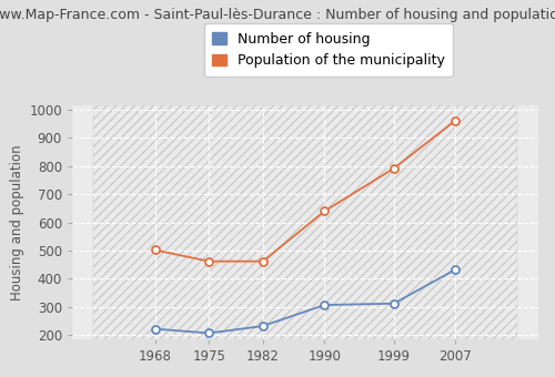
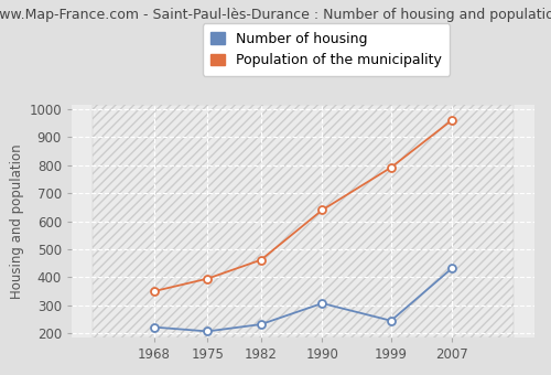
Population of the municipality/1968: 502 -> 350
Population of the municipality/1975: 462 -> 395
Number of housing/1999: 312 -> 245
